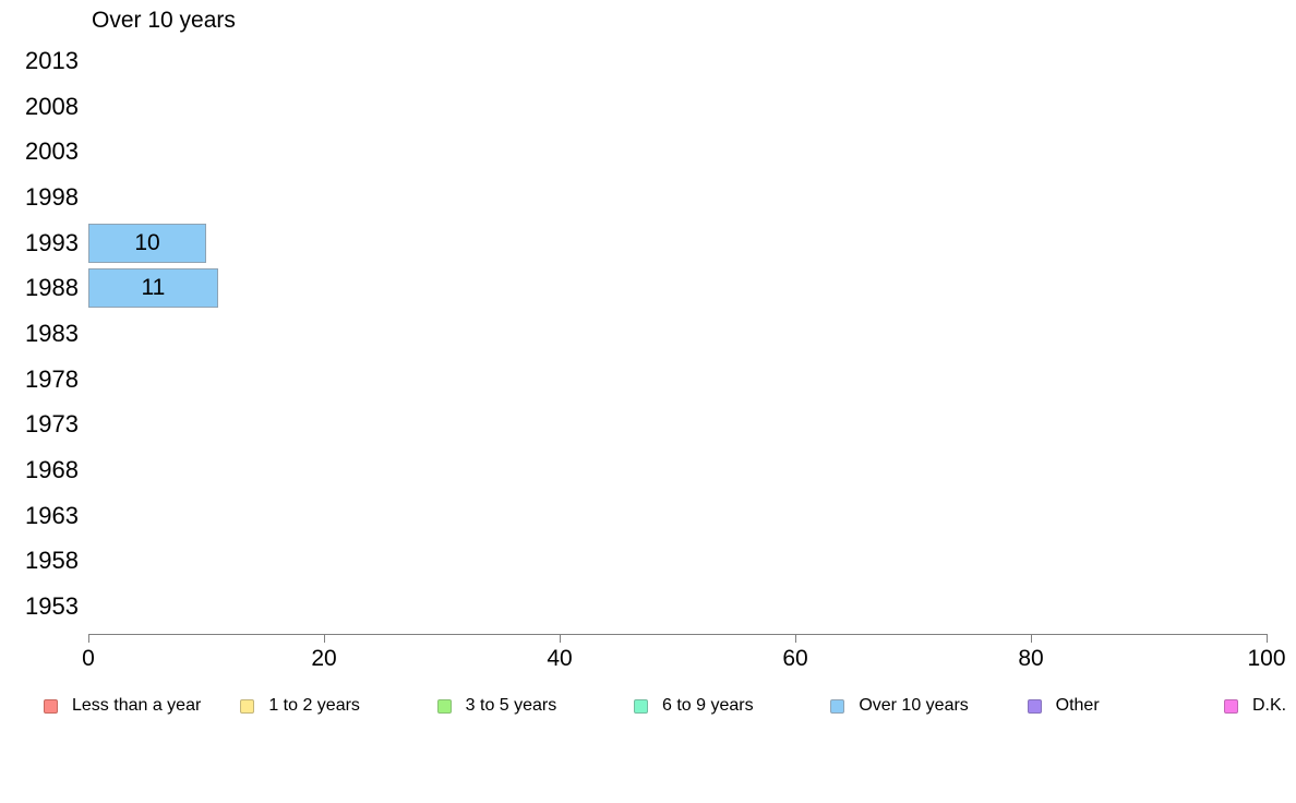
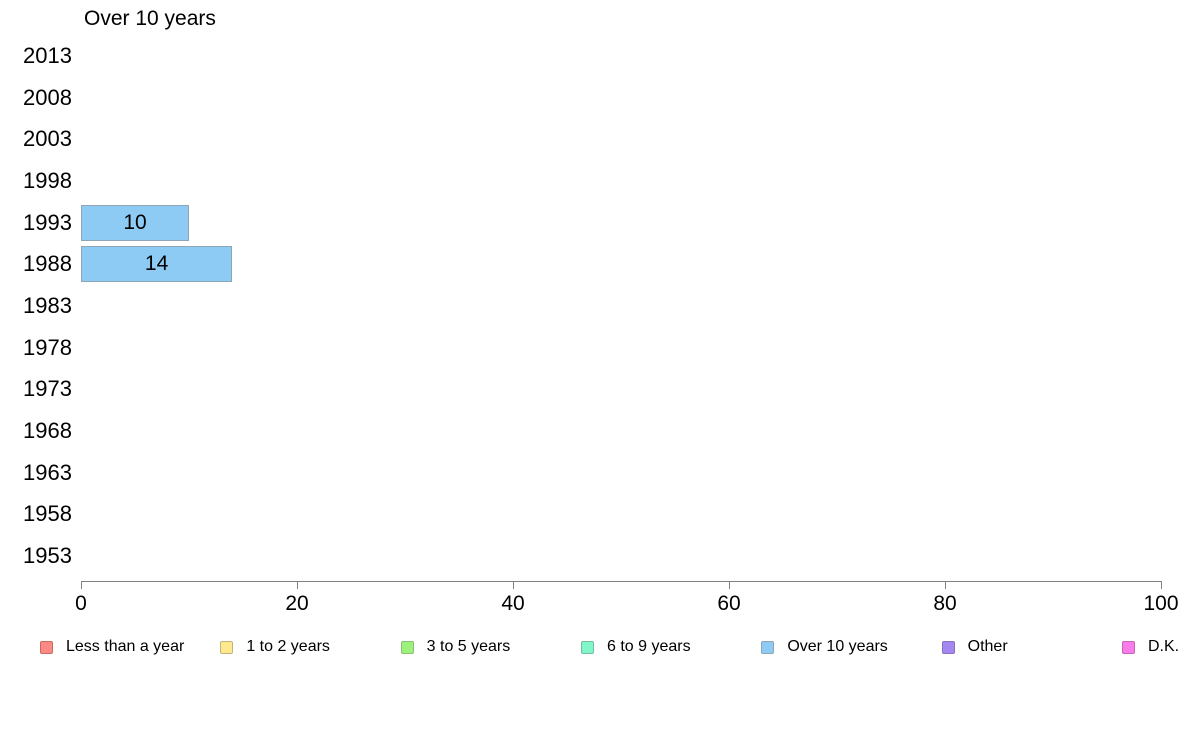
1988: 11 -> 14
